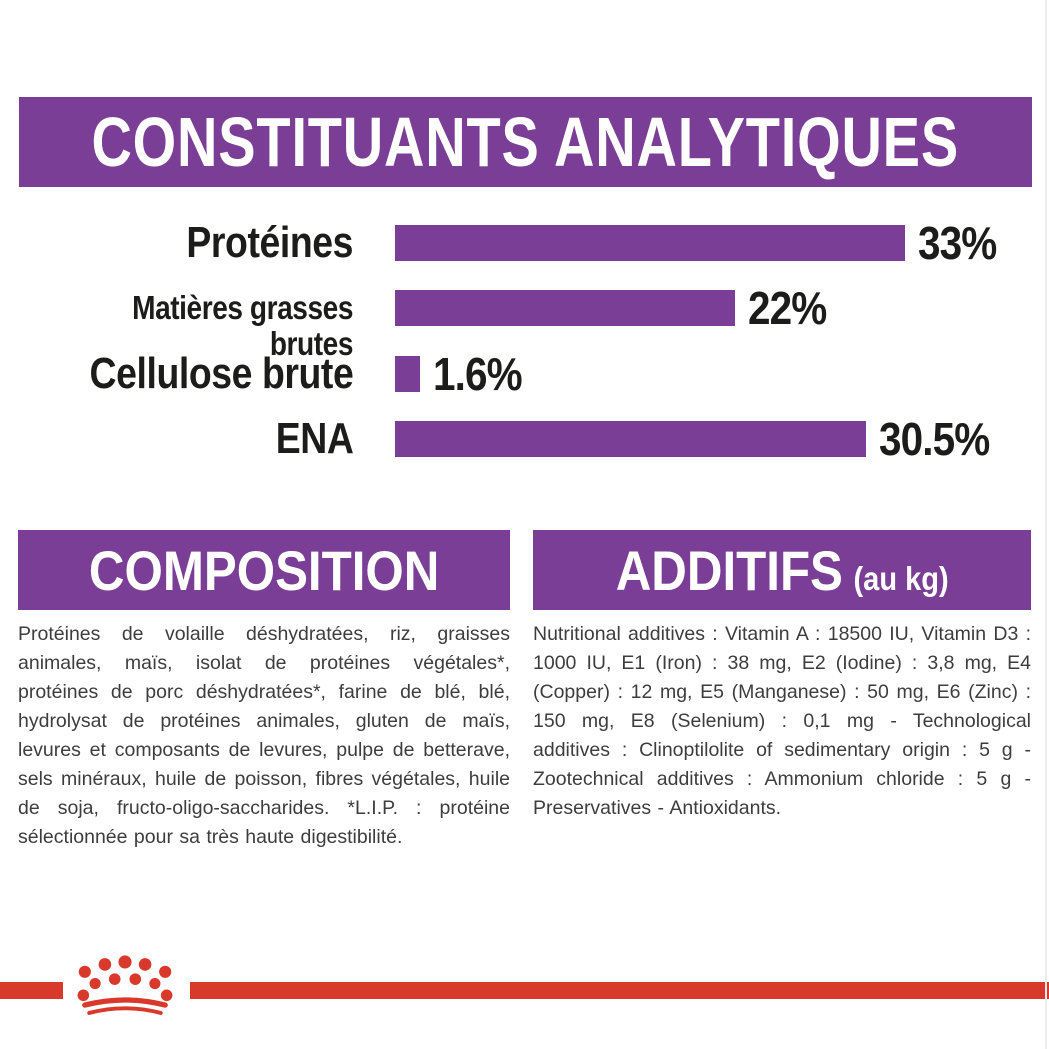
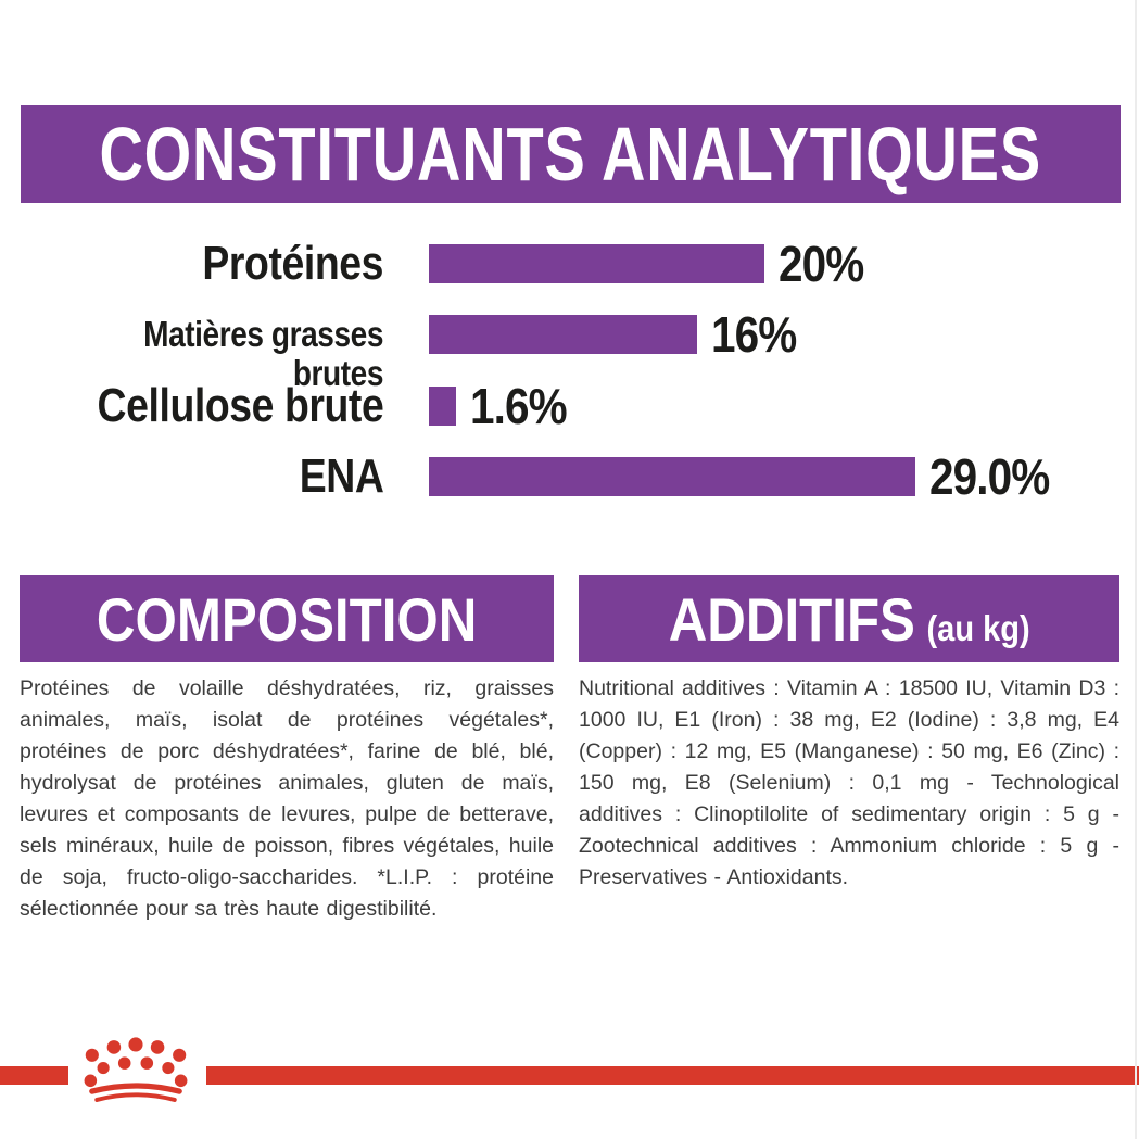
Protéines: 33% -> 20%
Matières grasses brutes: 22% -> 16%
ENA: 30.5% -> 29.0%
